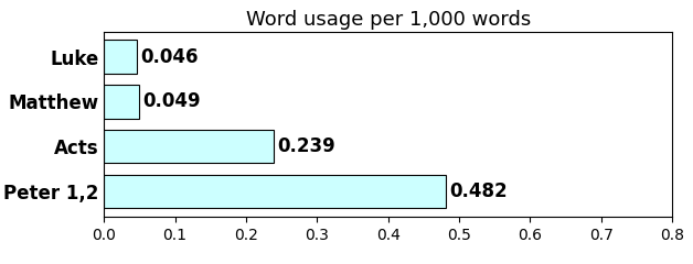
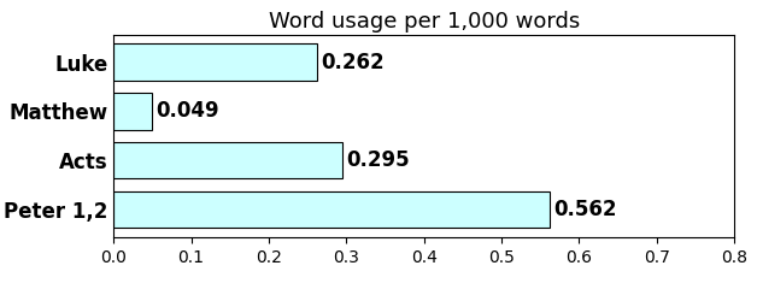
Luke: 0.046 -> 0.262
Acts: 0.239 -> 0.295
Peter 1,2: 0.482 -> 0.562
